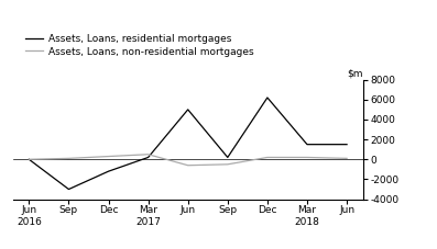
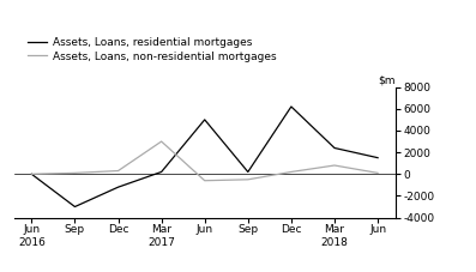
Assets, Loans, non-residential mortgages/Mar 2017: 500 -> 3000
Assets, Loans, residential mortgages/Mar 2018: 1500 -> 2400
Assets, Loans, non-residential mortgages/Mar 2018: 200 -> 800
